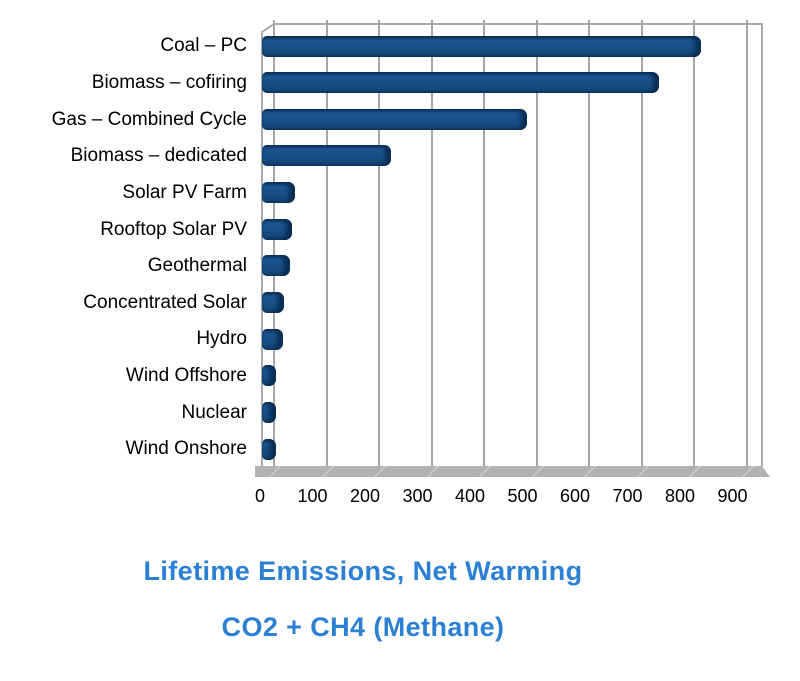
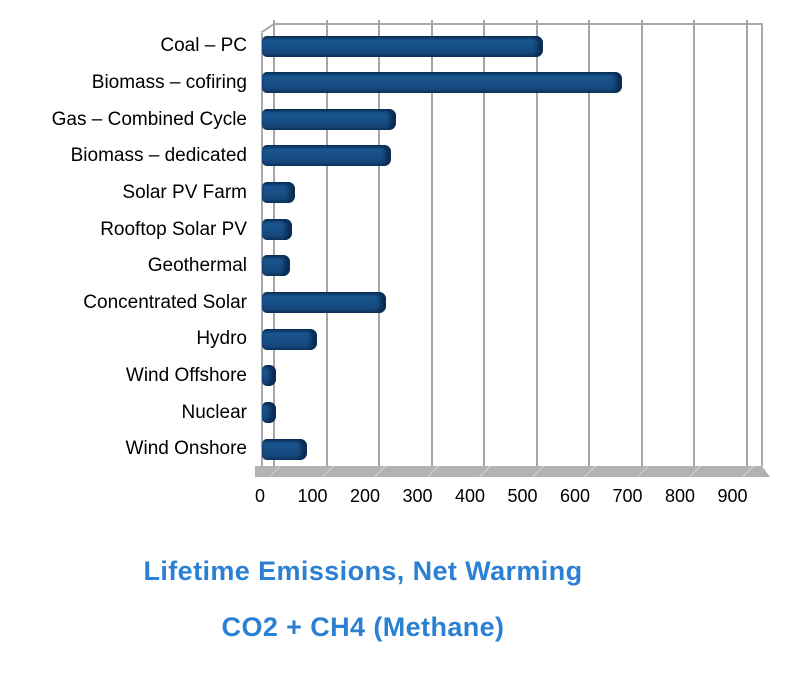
Coal – PC: 820 -> 520
Biomass – cofiring: 740 -> 670
Gas – Combined Cycle: 490 -> 240
Concentrated Solar: 30 -> 220
Hydro: 20 -> 90
Wind Onshore: 10 -> 70
